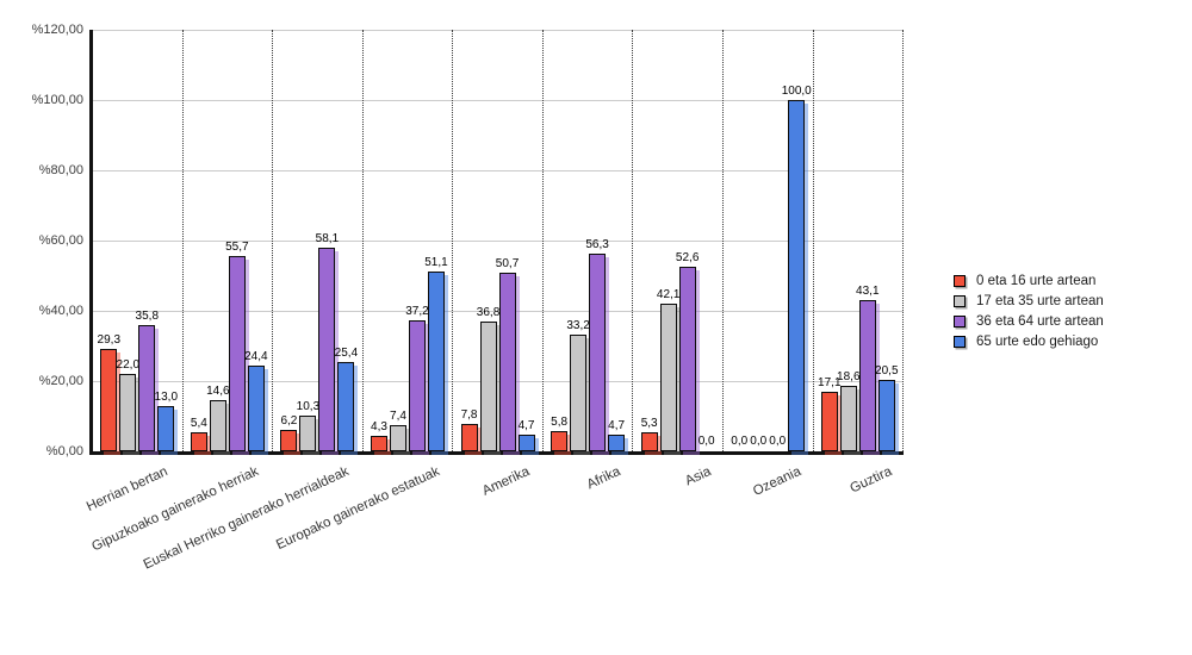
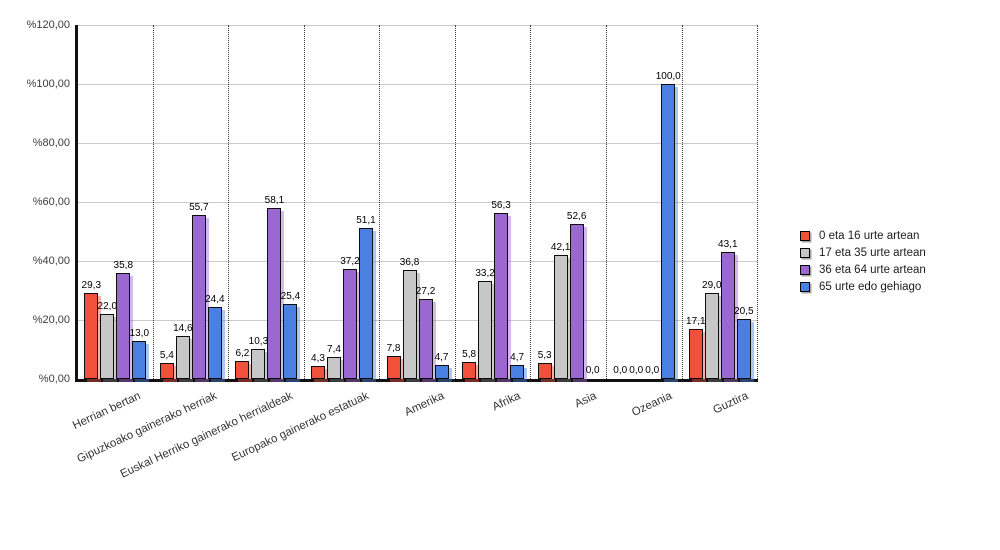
36 eta 64 urte artean/Amerika: 50,7 -> 27,2
17 eta 35 urte artean/Guztira: 18,6 -> 29,0
